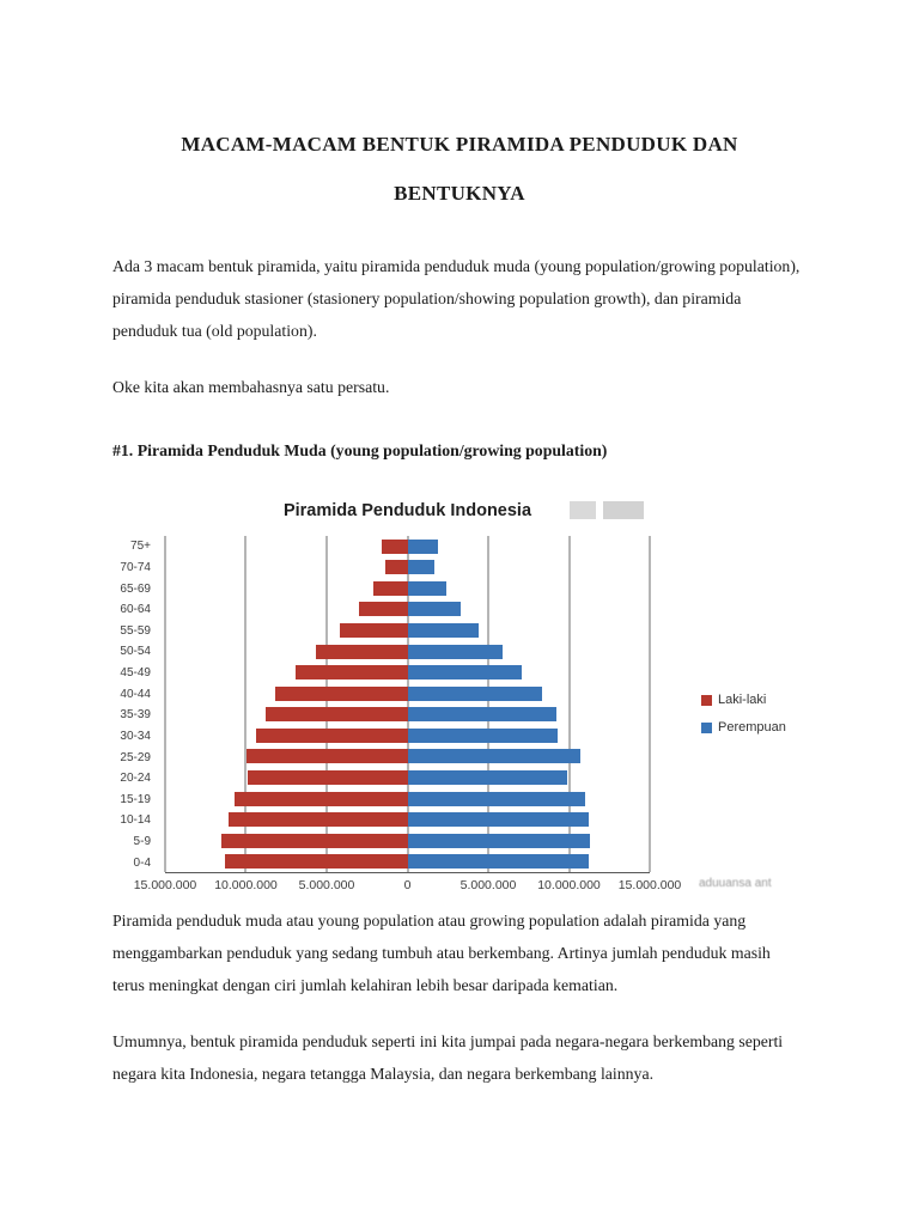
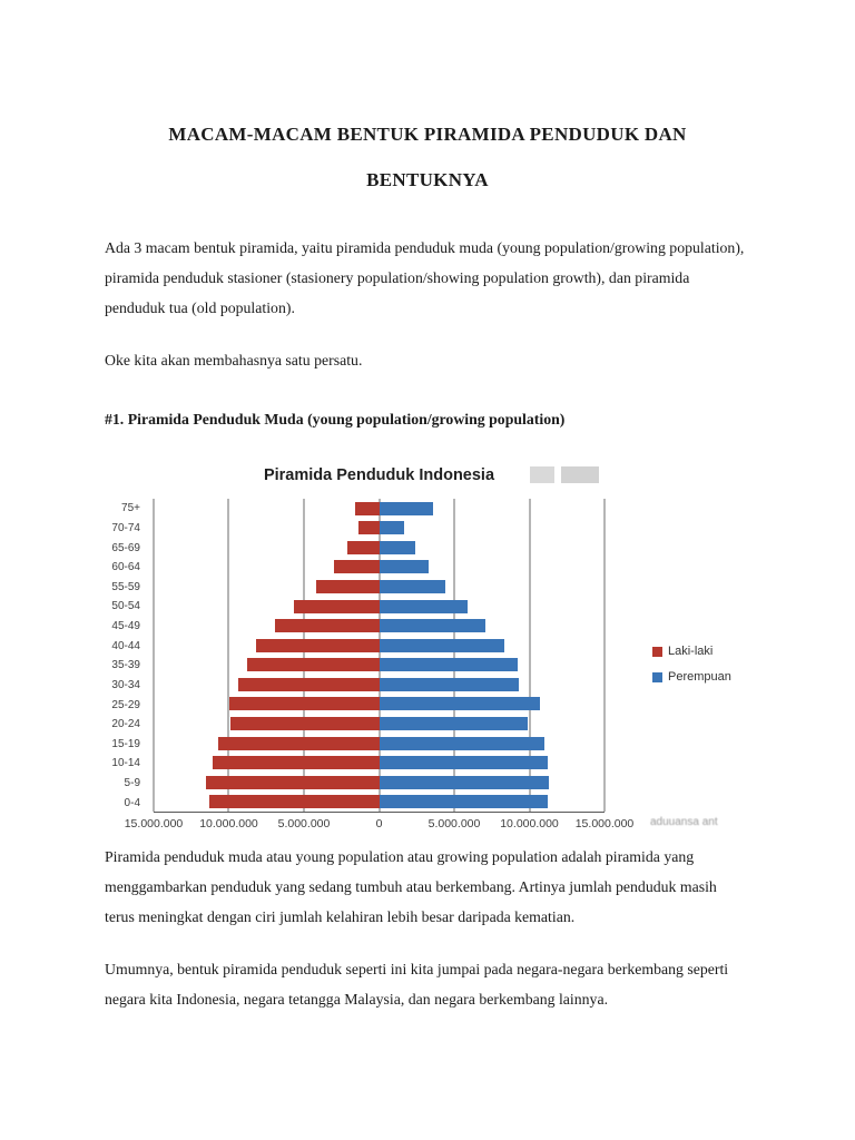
Perempuan/75+: 1900000 -> 3600000
